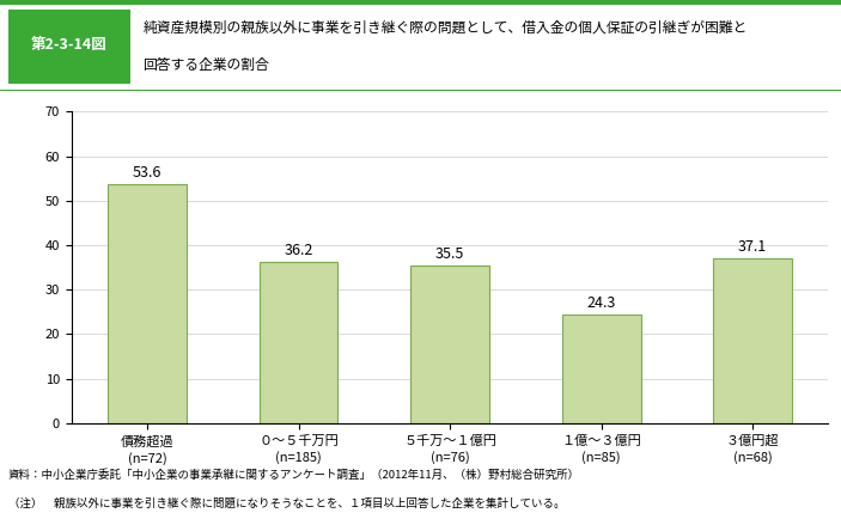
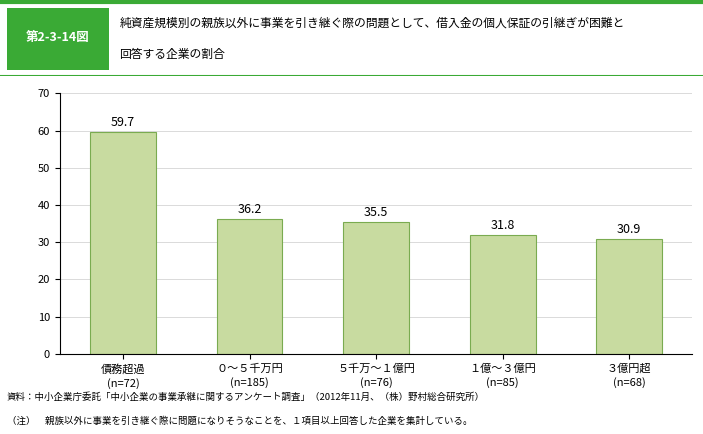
債務超過 (n=72): 53.6 -> 59.7
１億～３億円 (n=85): 24.3 -> 31.8
３億円超 (n=68): 37.1 -> 30.9
